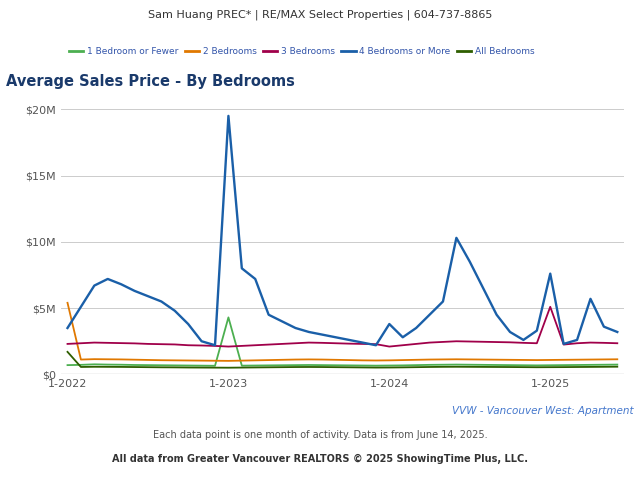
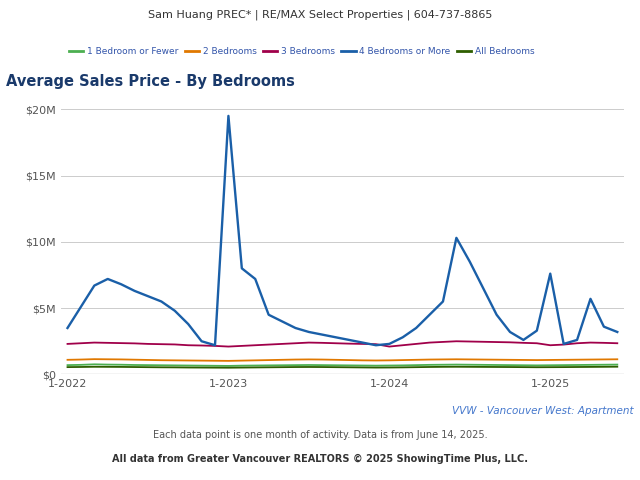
2 Bedrooms/1-2022: $5.4M -> $1.1M
All Bedrooms/1-2022: $1.7M -> $0.6M
1 Bedroom or Fewer/1-2023: $4.3M -> $0.6M
4 Bedrooms or More/1-2024: $3.8M -> $2.3M
3 Bedrooms/1-2025: $5.1M -> $2.2M
